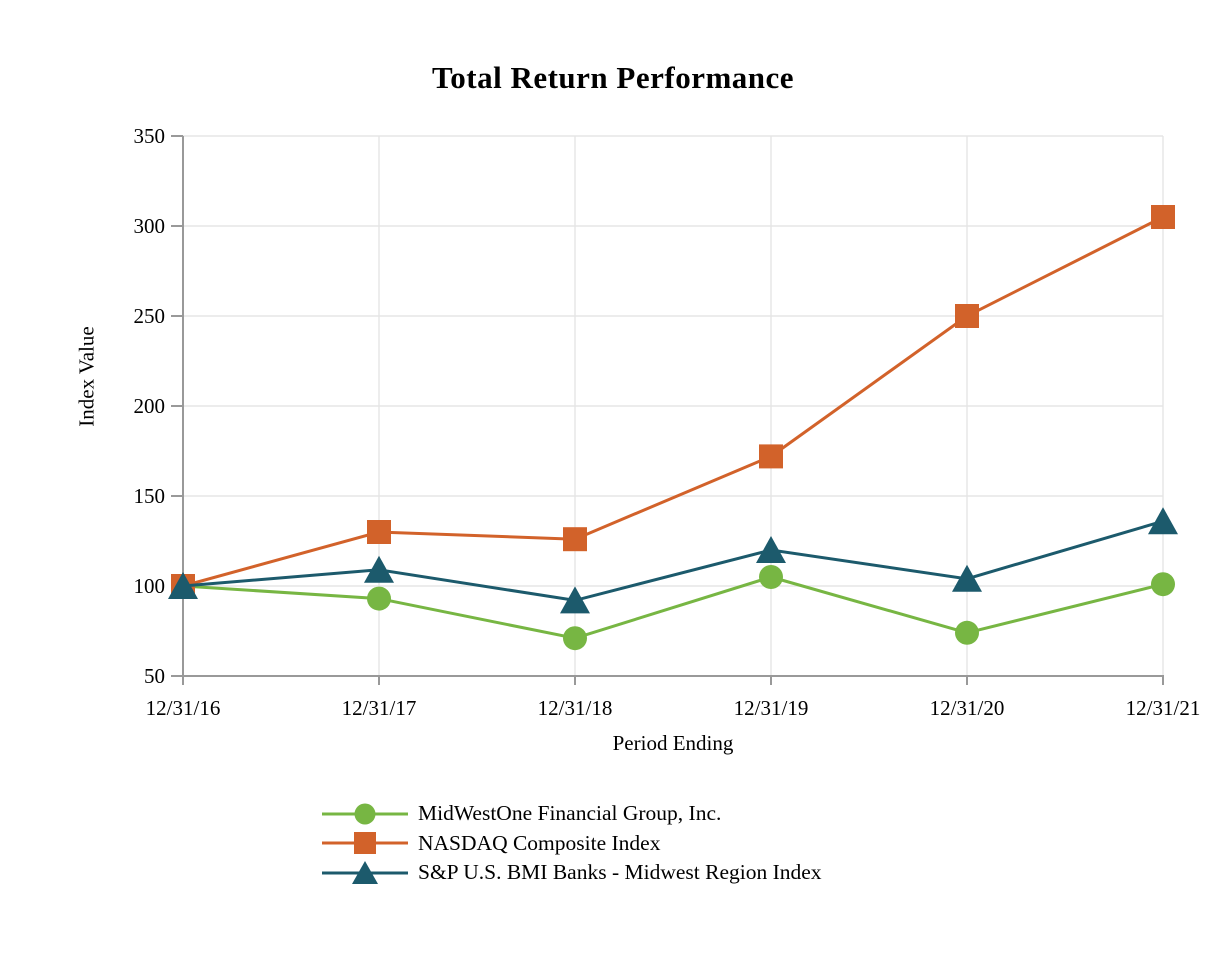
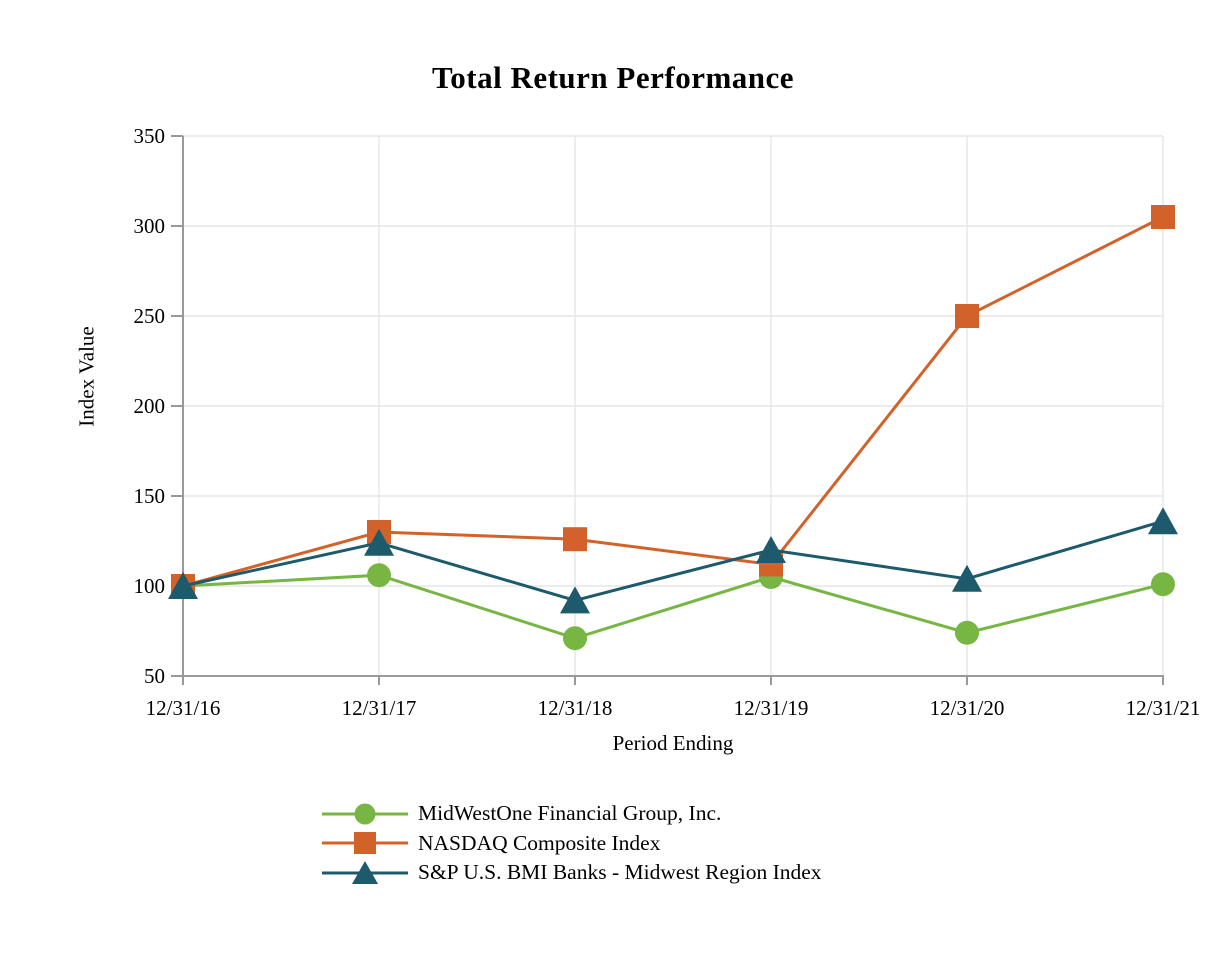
MidWestOne Financial Group, Inc./12/31/17: 93 -> 106
S&P U.S. BMI Banks - Midwest Region Index/12/31/17: 109 -> 124
NASDAQ Composite Index/12/31/19: 172 -> 112
